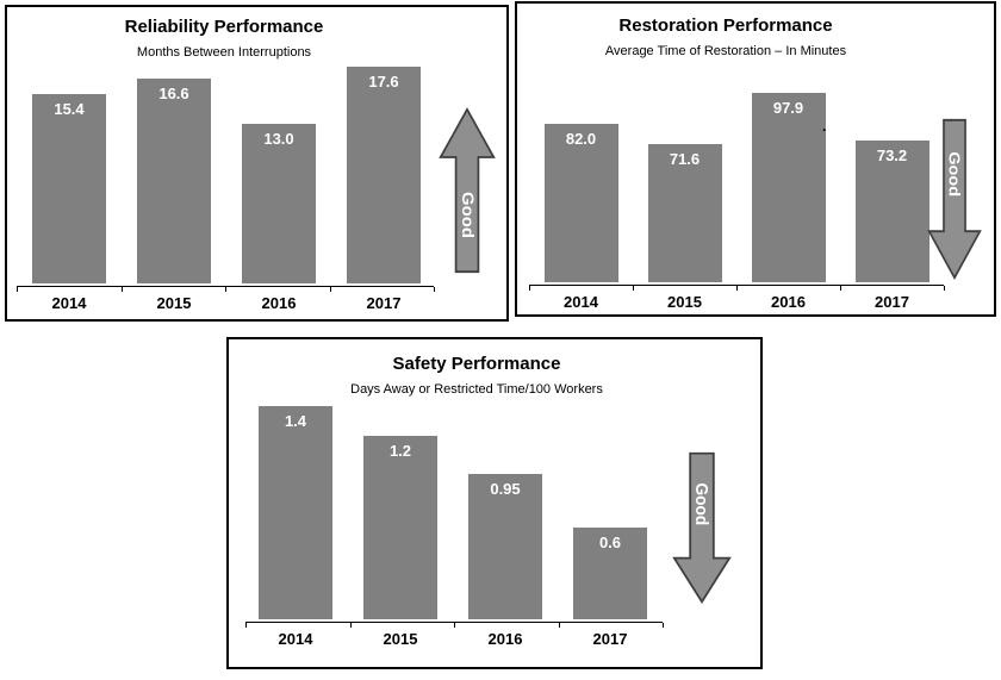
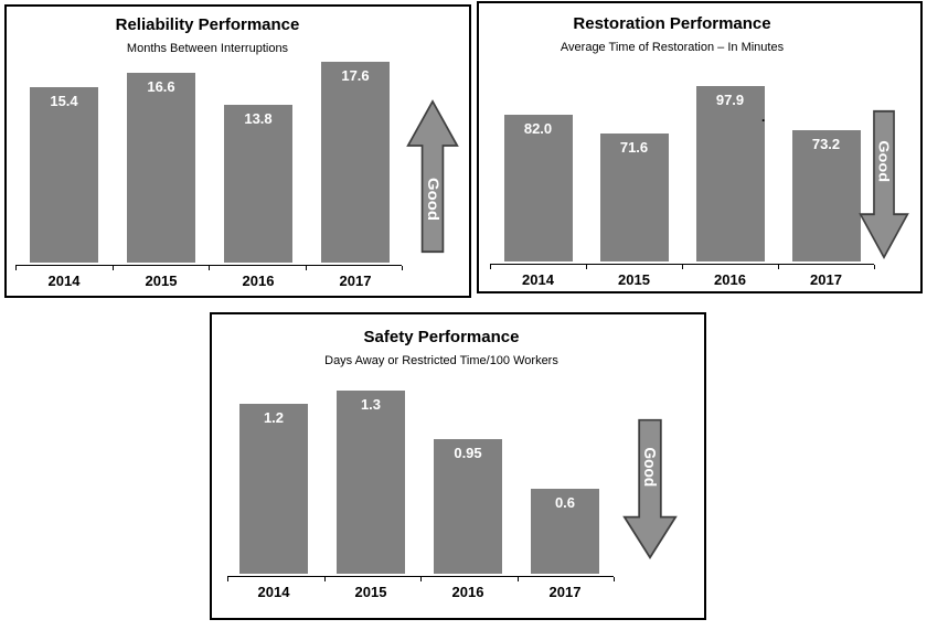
Reliability Performance/2016: 13.0 -> 13.8
Safety Performance/2014: 1.4 -> 1.2
Safety Performance/2015: 1.2 -> 1.3
